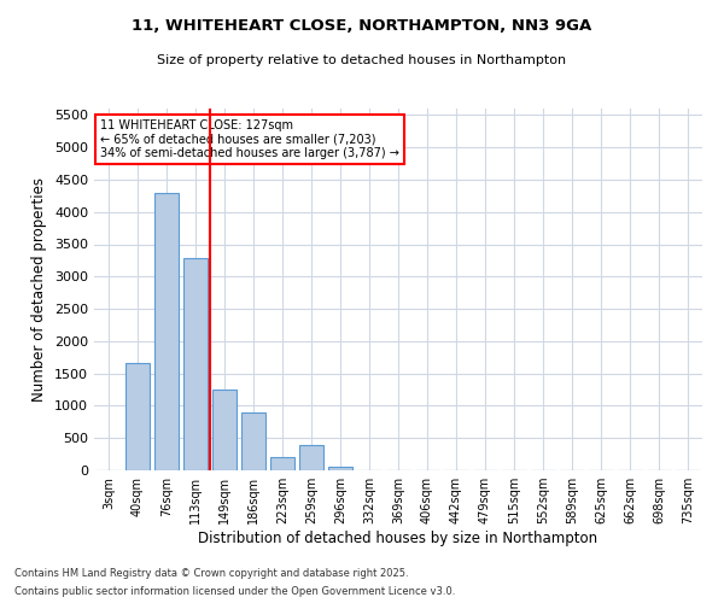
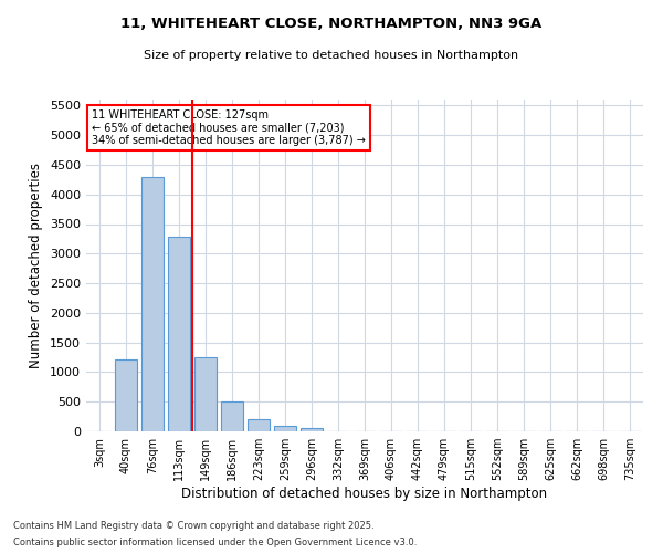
40sqm: 1660 -> 1220
186sqm: 900 -> 500
259sqm: 400 -> 100
